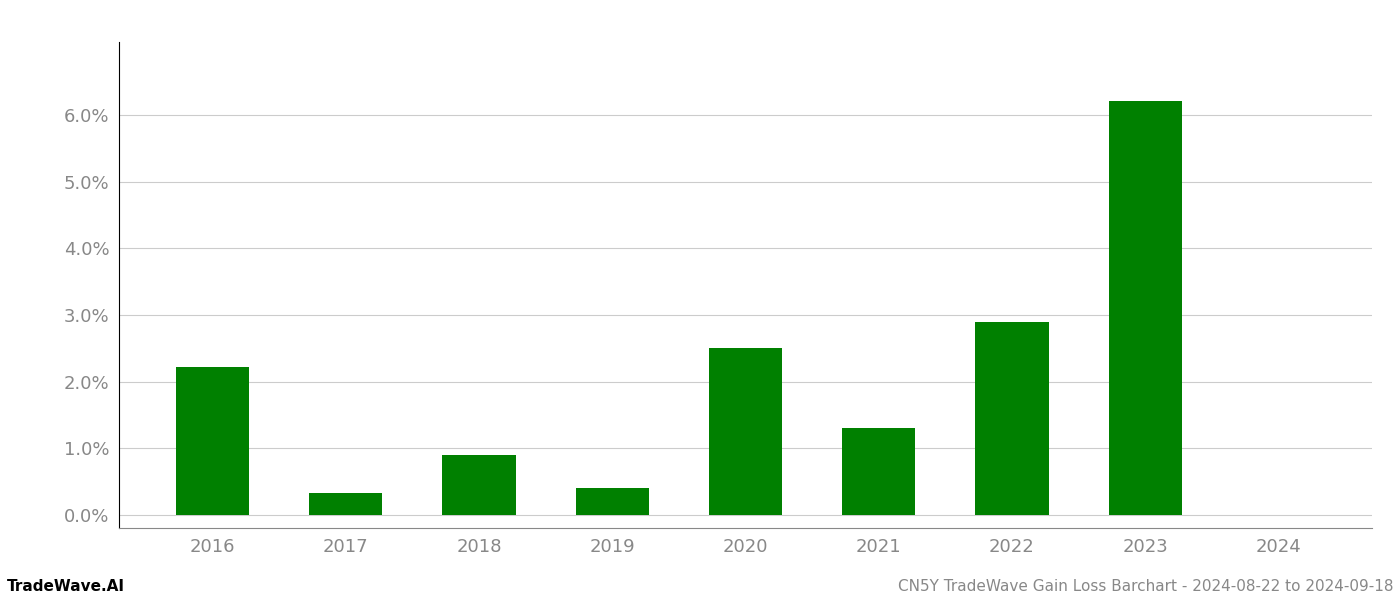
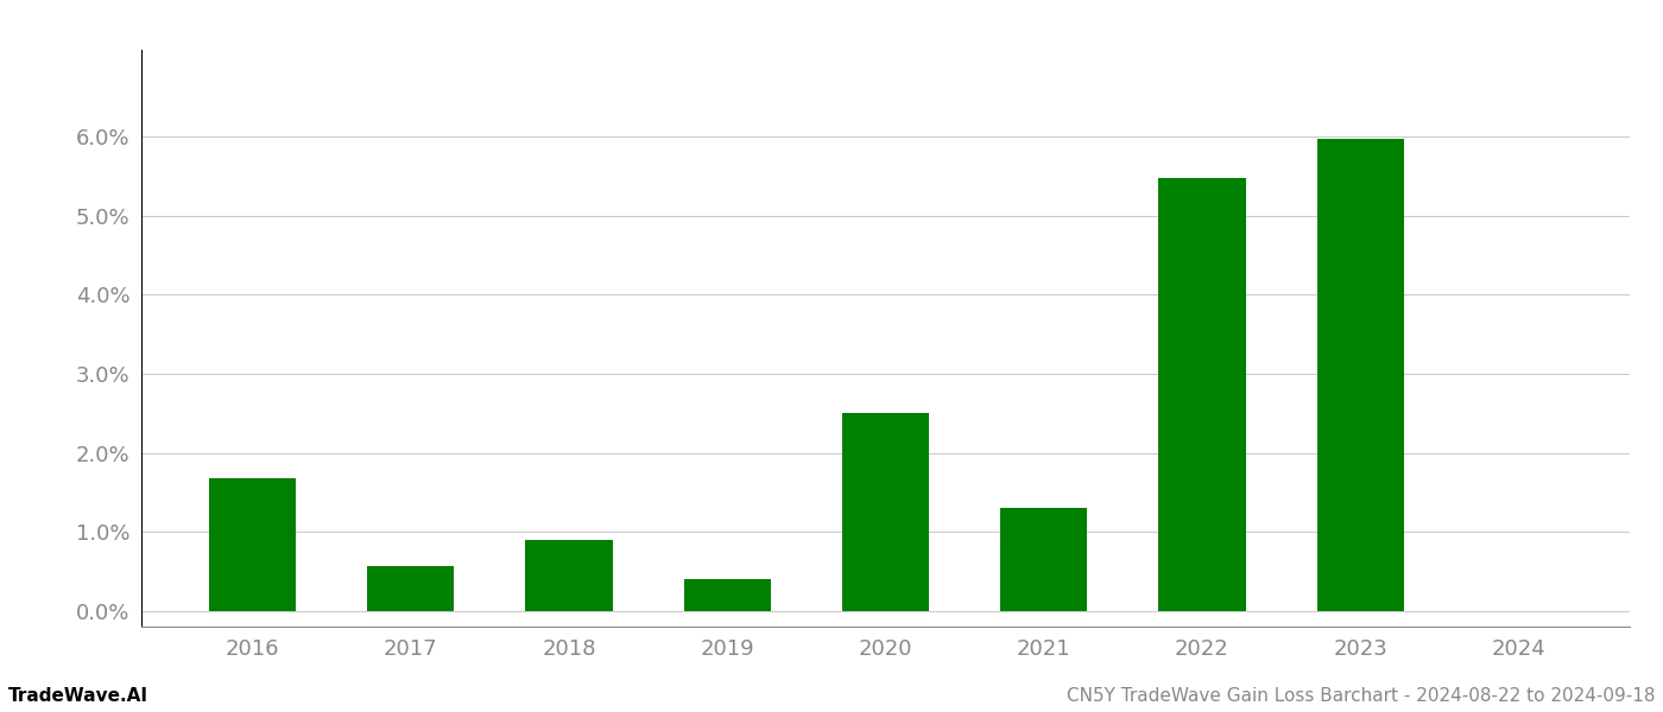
2016: 2.22% -> 1.68%
2017: 0.33% -> 0.56%
2022: 2.90% -> 5.48%
2023: 6.22% -> 5.98%
